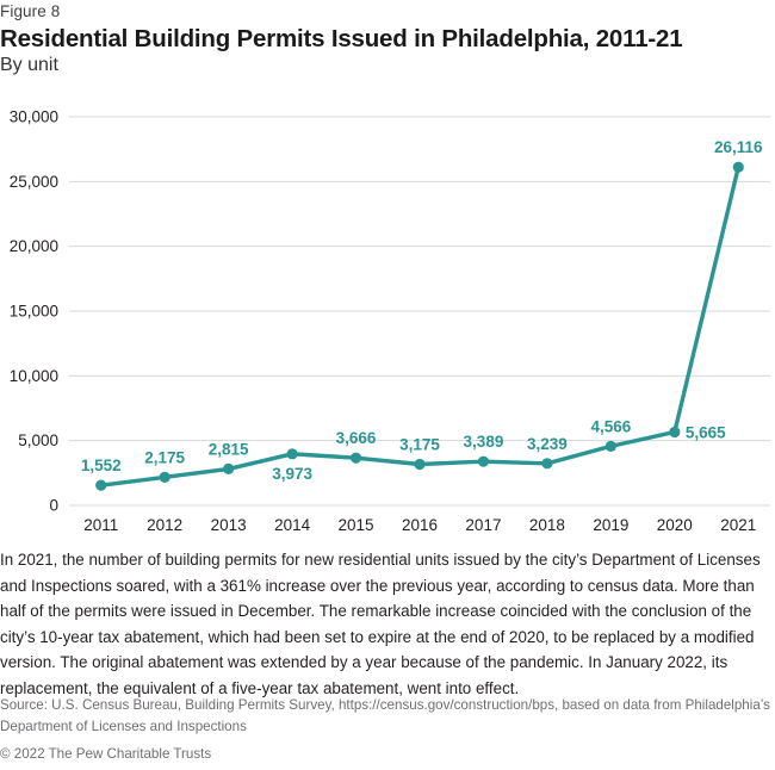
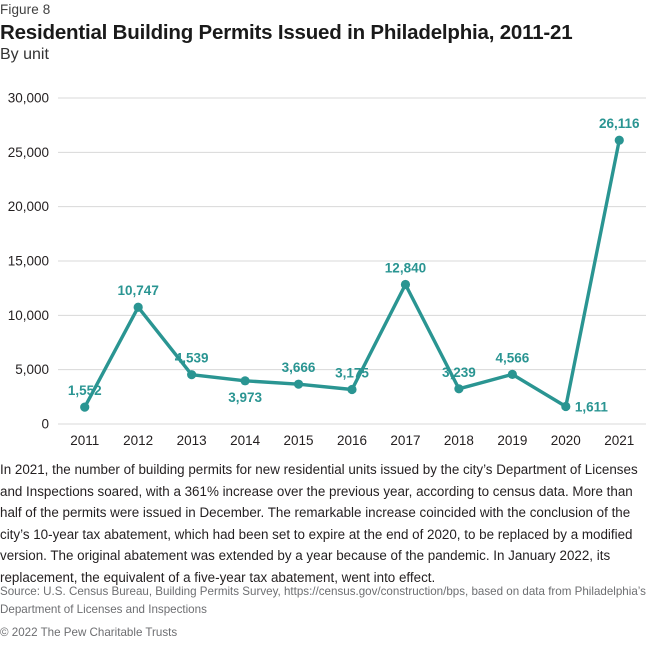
2012: 2,175 -> 10,747
2013: 2,815 -> 4,539
2017: 3,389 -> 12,840
2020: 5,665 -> 1,611
